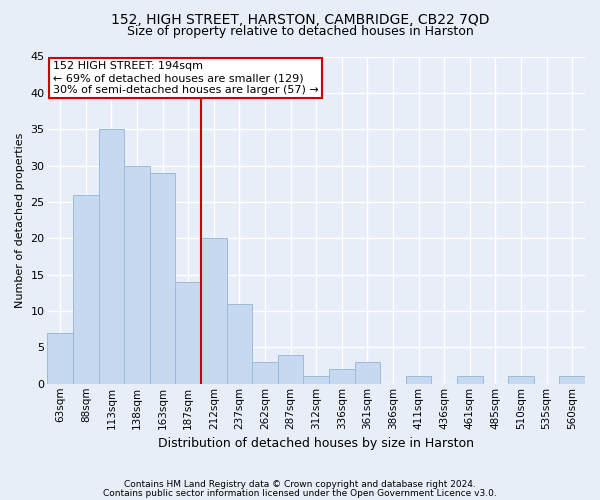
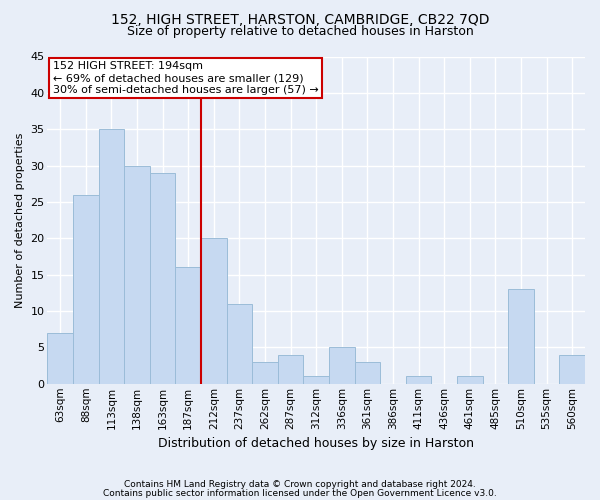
187sqm: 14 -> 16
336sqm: 2 -> 5
510sqm: 1 -> 13
560sqm: 1 -> 4
